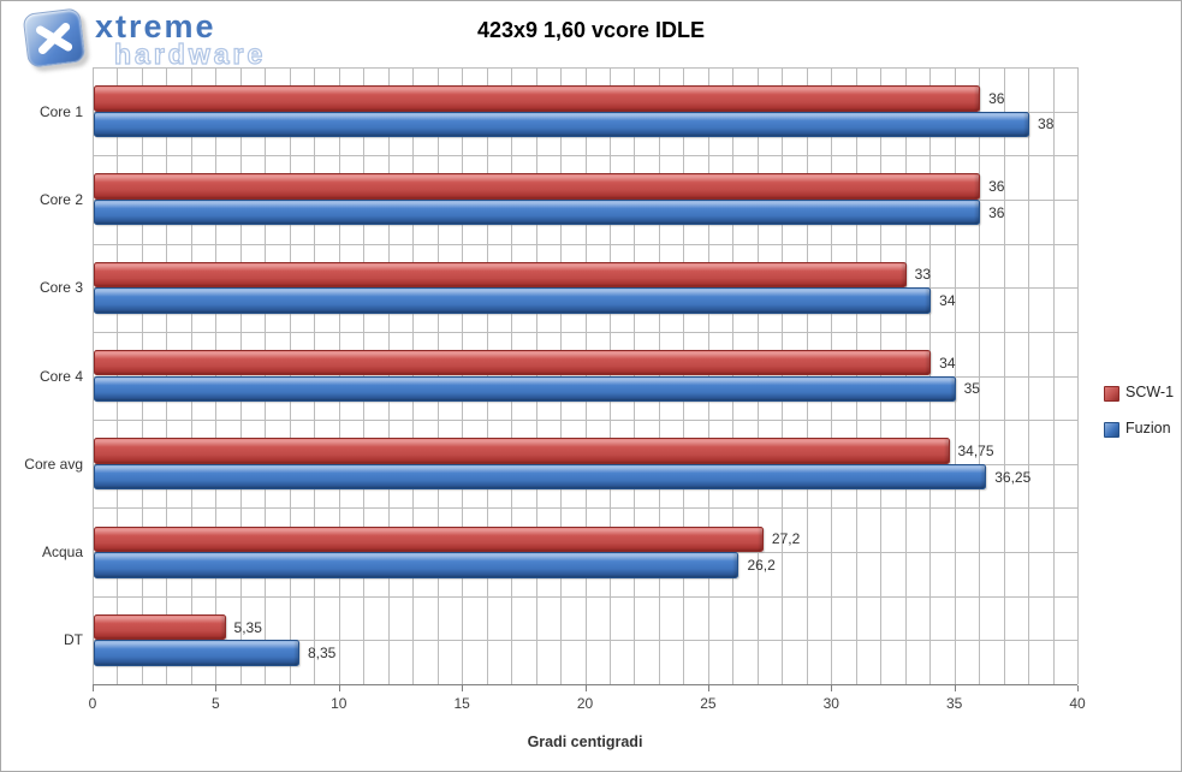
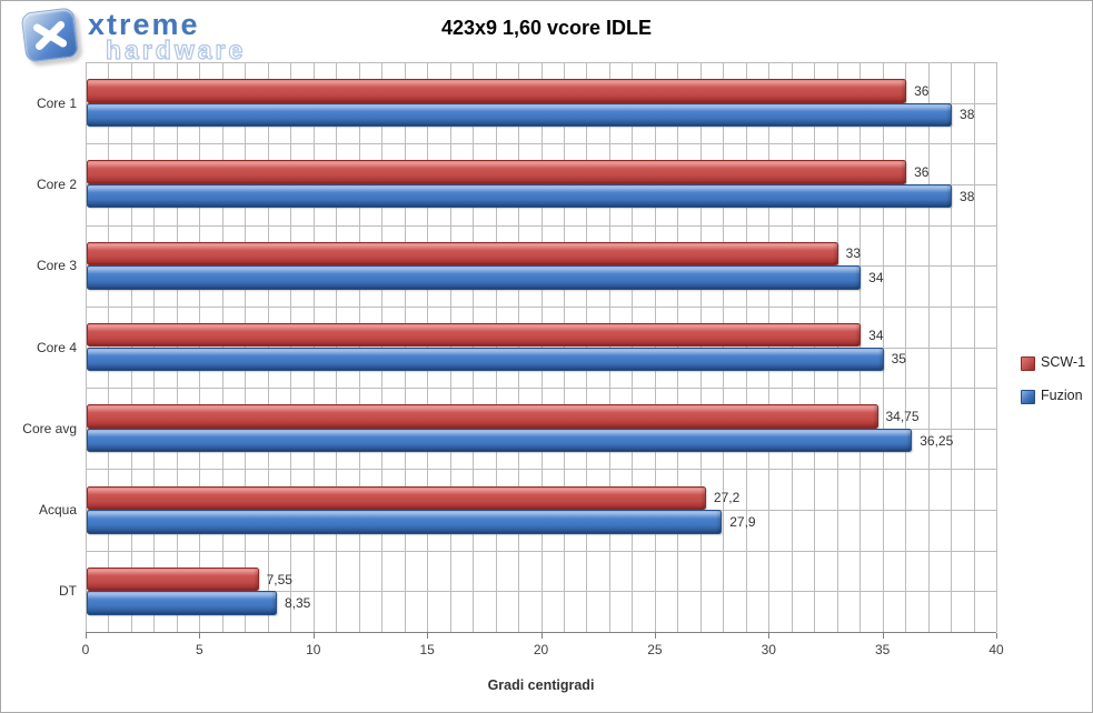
Fuzion/Core 2: 36 -> 38
Fuzion/Acqua: 26,2 -> 27,9
SCW-1/DT: 5,35 -> 7,55
